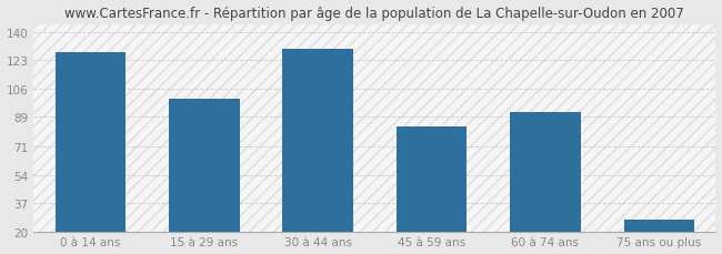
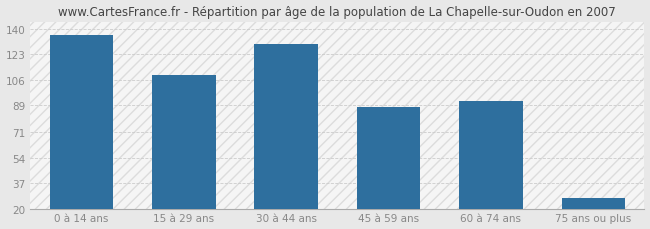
0 à 14 ans: 128 -> 136
15 à 29 ans: 100 -> 109
45 à 59 ans: 83 -> 88
